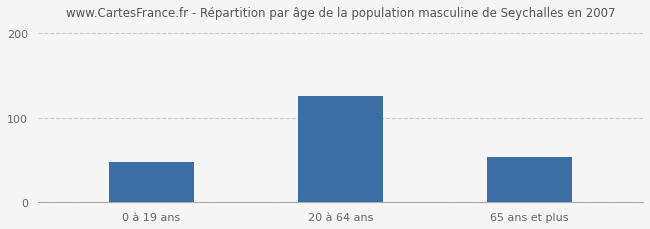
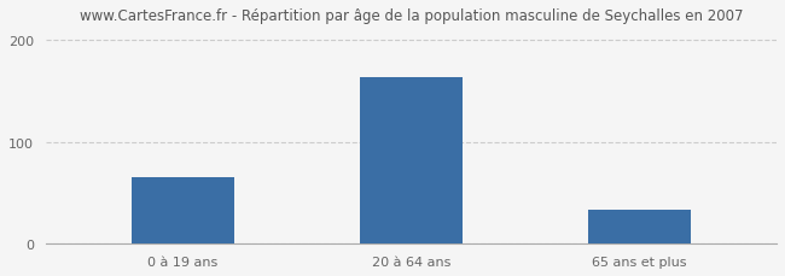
0 à 19 ans: 48 -> 65
20 à 64 ans: 126 -> 163
65 ans et plus: 54 -> 33
